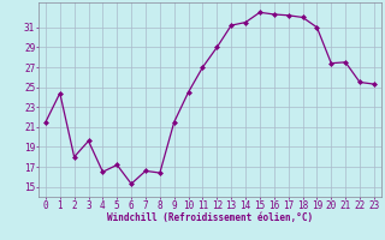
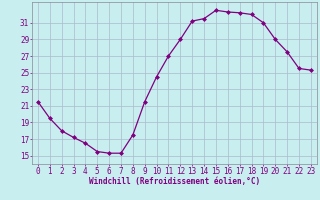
1: 24.4 -> 19.5
3: 19.6 -> 17.2
5: 17.2 -> 15.5
7: 16.6 -> 15.3
8: 16.4 -> 17.5
20: 27.4 -> 29.0
